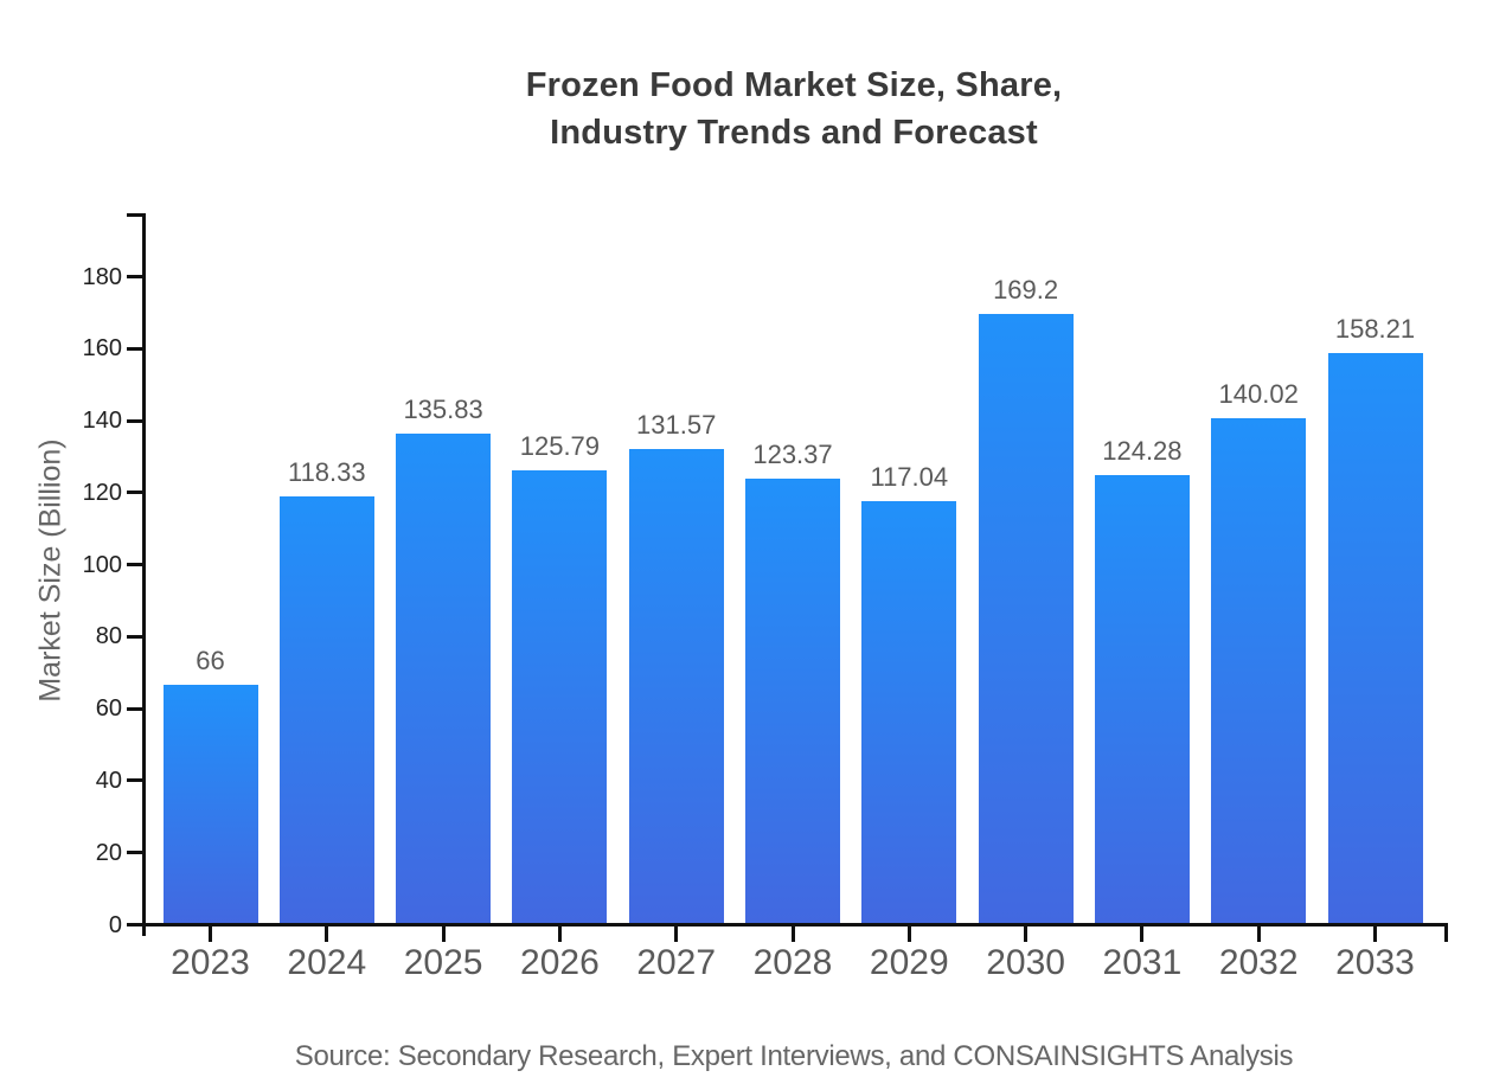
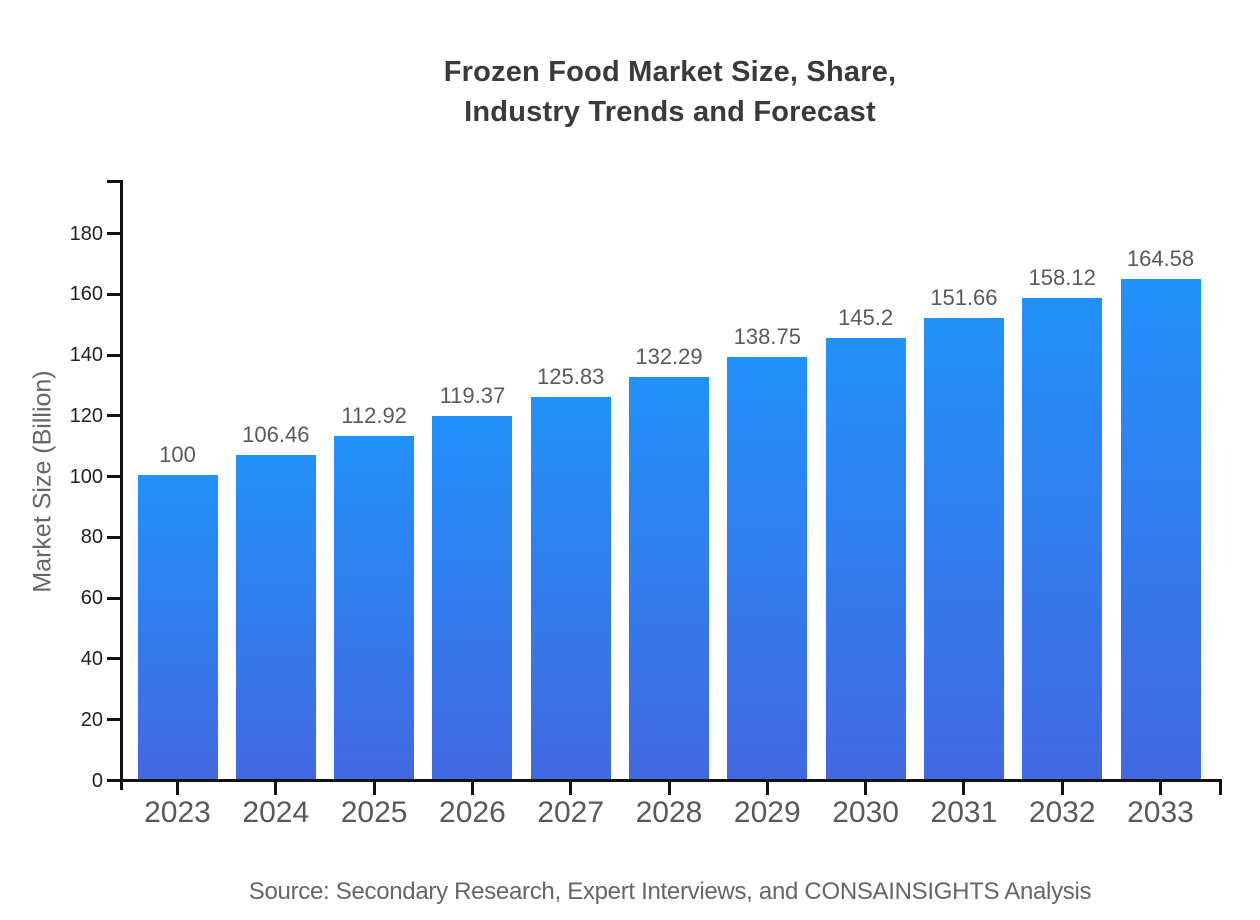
2023: 66 -> 100
2024: 118.33 -> 106.46
2025: 135.83 -> 112.92
2026: 125.79 -> 119.37
2027: 131.57 -> 125.83
2028: 123.37 -> 132.29
2029: 117.04 -> 138.75
2030: 169.2 -> 145.2
2031: 124.28 -> 151.66
2032: 140.02 -> 158.12
2033: 158.21 -> 164.58
